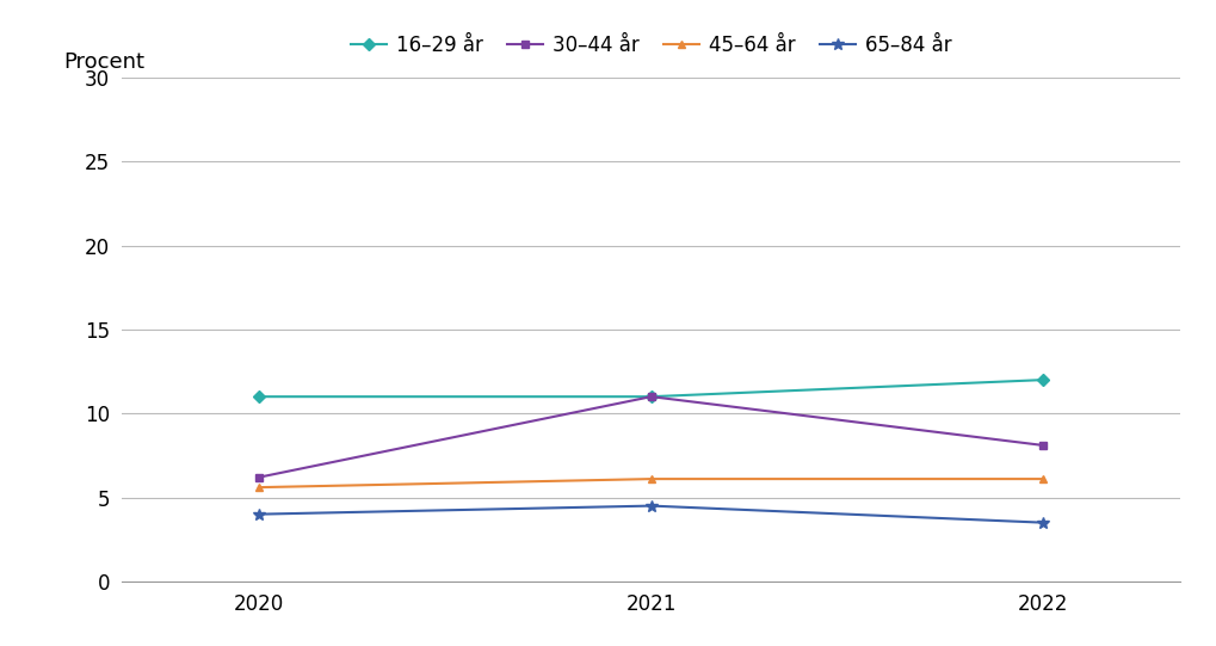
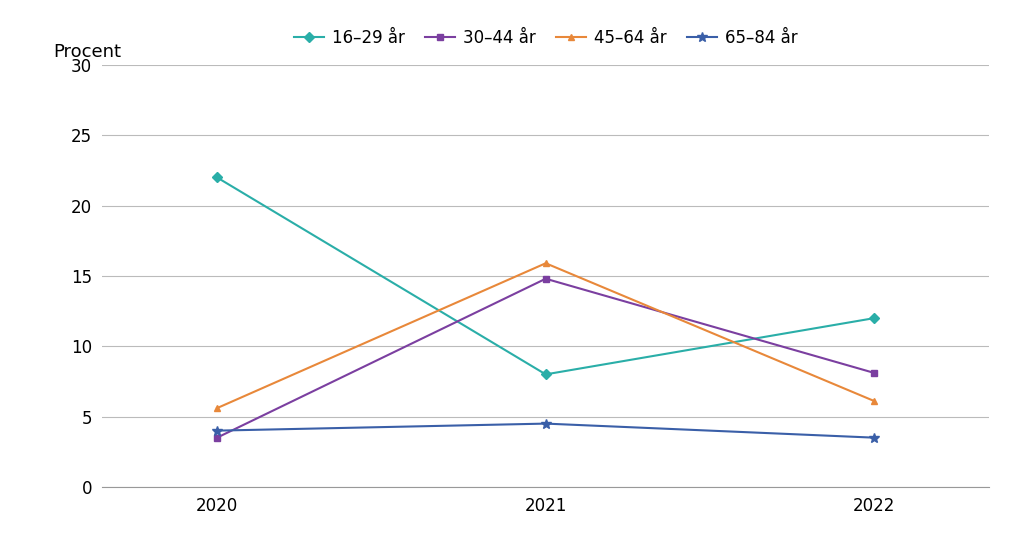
16–29 år/2020: 11 -> 22
30–44 år/2020: 6.2 -> 3.5
16–29 år/2021: 11 -> 8
30–44 år/2021: 11.0 -> 14.8
45–64 år/2021: 6.1 -> 15.9
